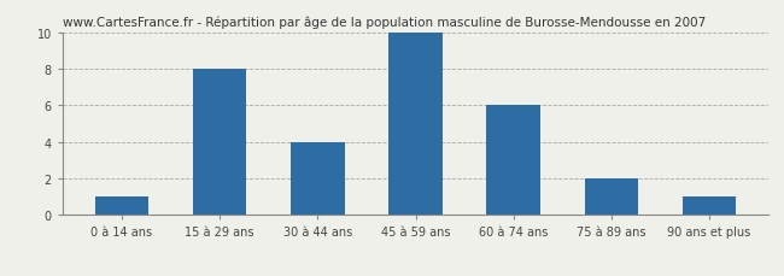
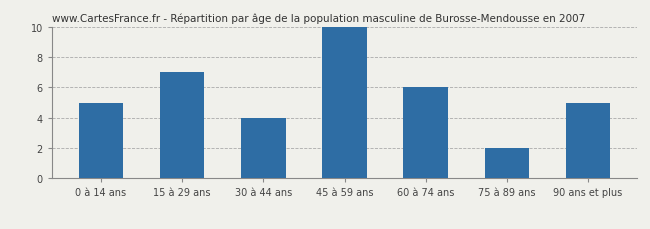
0 à 14 ans: 1 -> 5
15 à 29 ans: 8 -> 7
90 ans et plus: 1 -> 5
